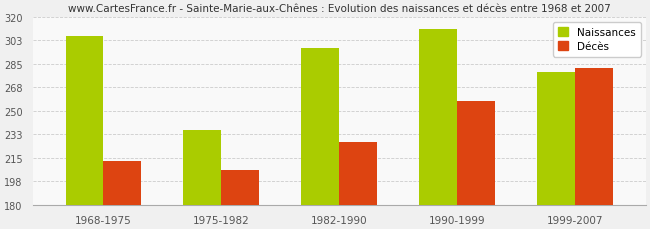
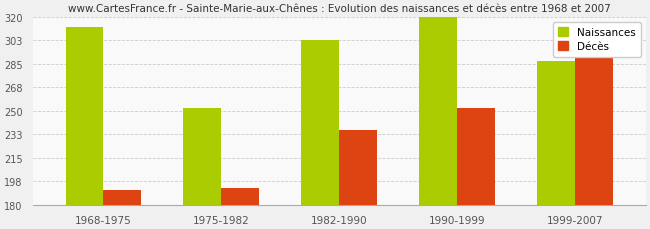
Naissances/1968-1975: 306 -> 312
Décès/1968-1975: 213 -> 191
Naissances/1975-1982: 236 -> 252
Décès/1975-1982: 206 -> 193
Naissances/1982-1990: 297 -> 303
Décès/1982-1990: 227 -> 236
Naissances/1990-1999: 311 -> 320
Décès/1990-1999: 257 -> 252
Naissances/1999-2007: 279 -> 287
Décès/1999-2007: 282 -> 290
